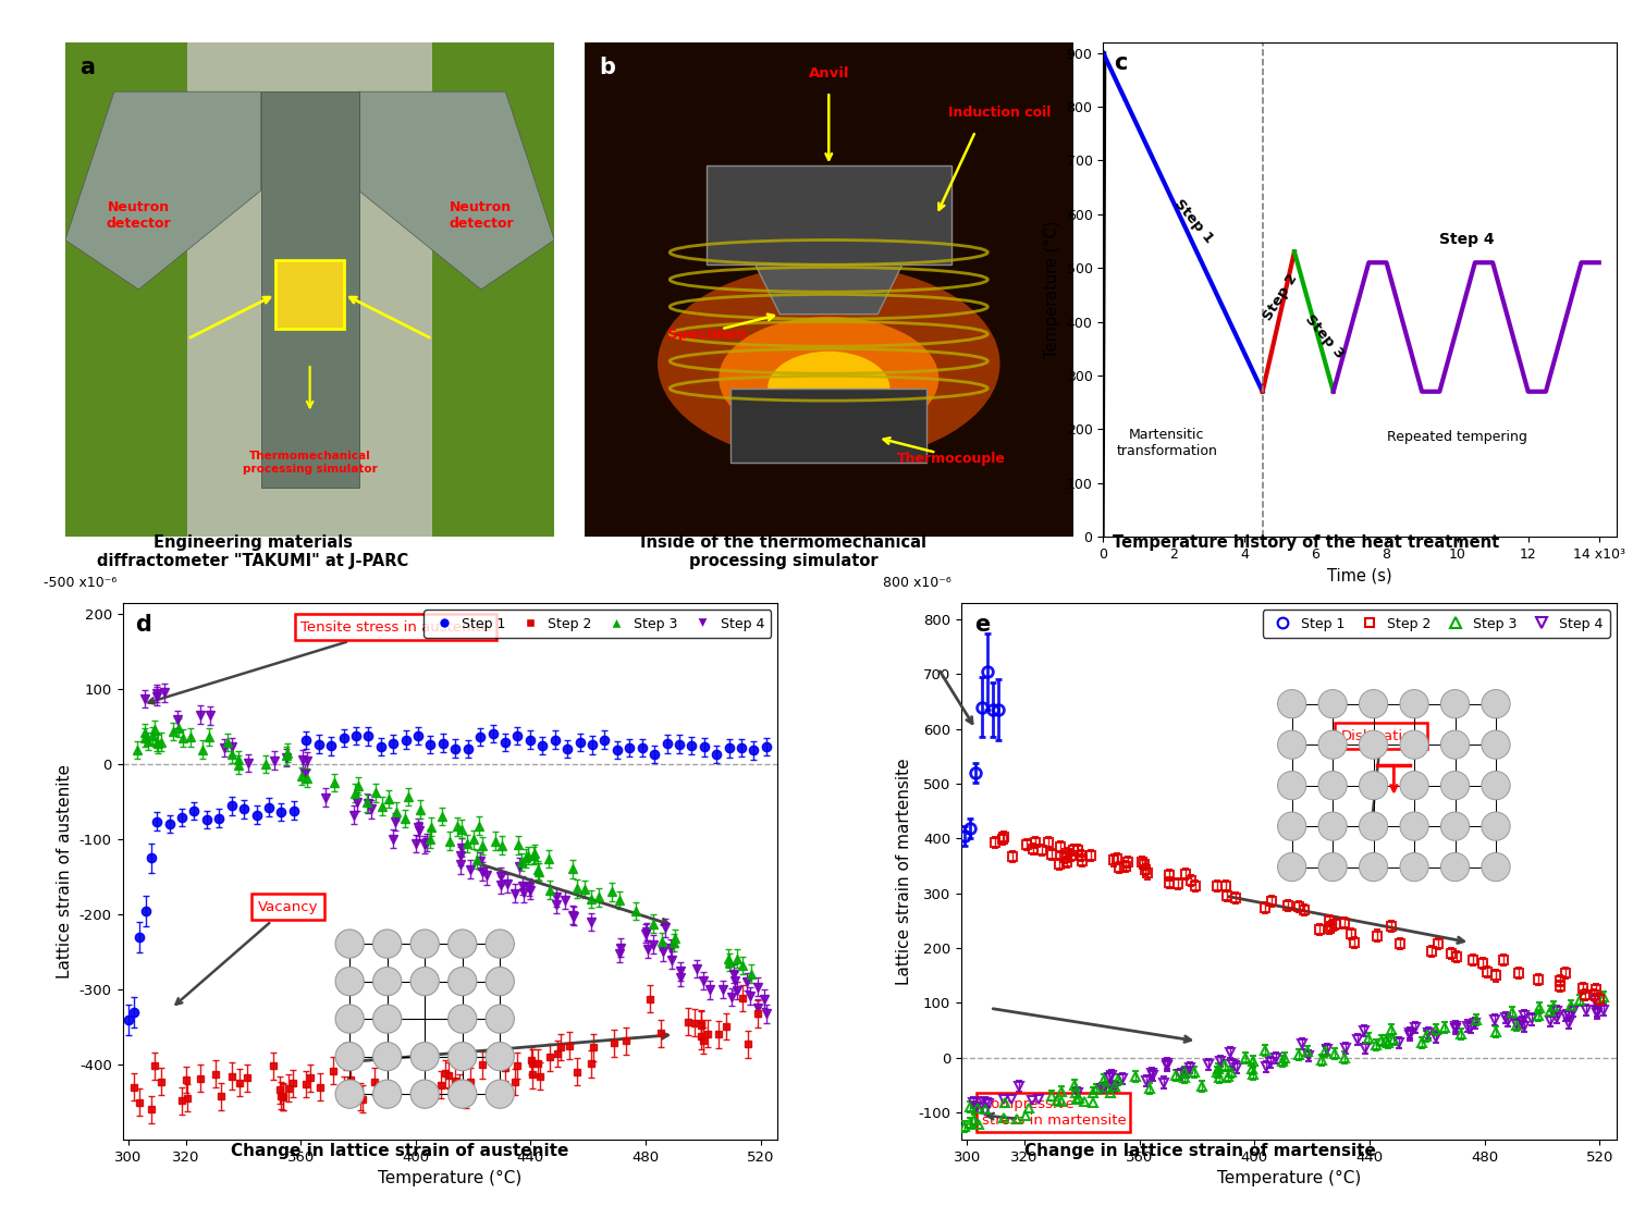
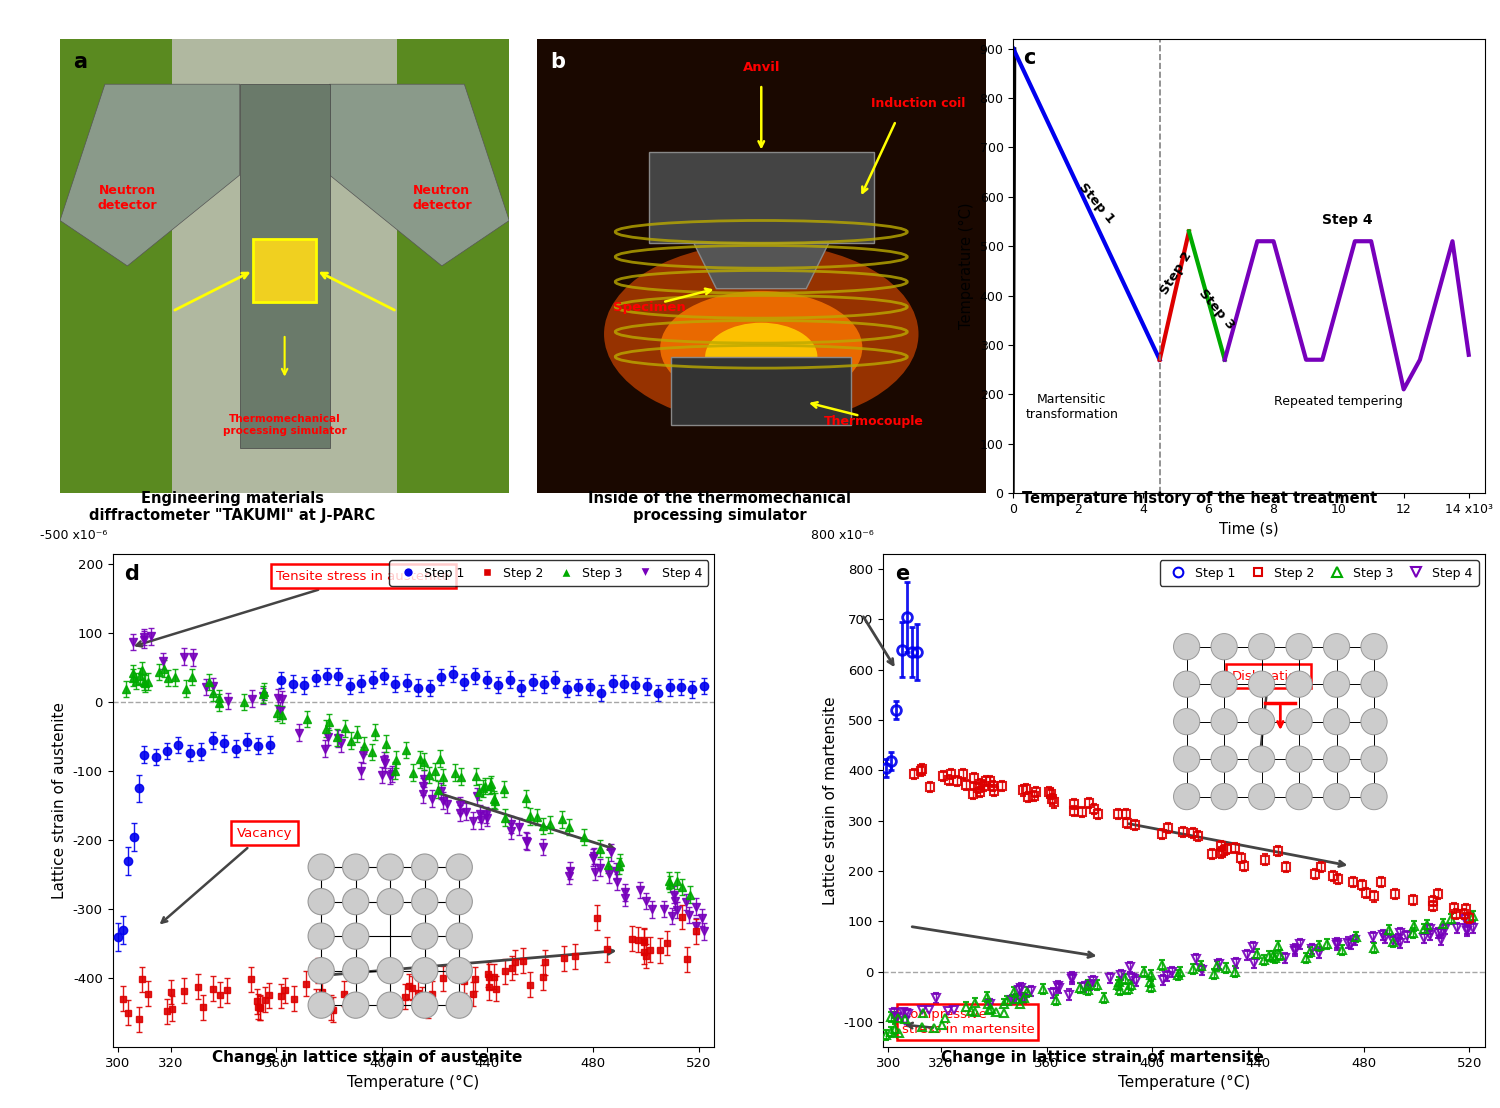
12: 270 -> 210
14 x10³: 510 -> 280
